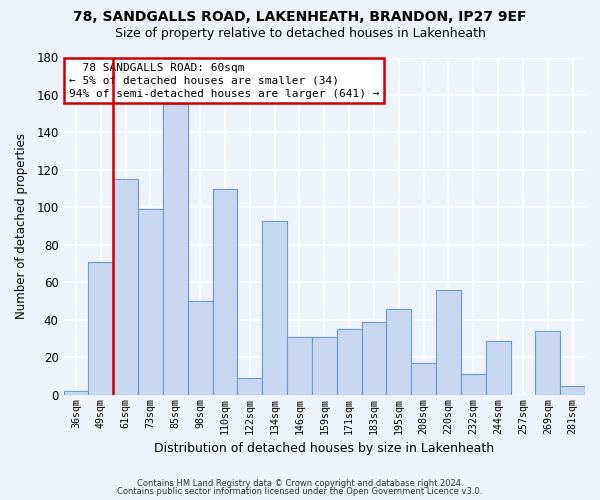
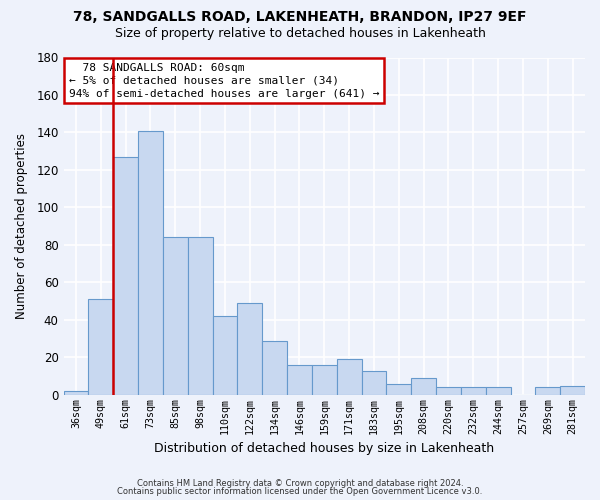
49sqm: 71 -> 51
61sqm: 115 -> 127
73sqm: 99 -> 141
85sqm: 155 -> 84
98sqm: 50 -> 84
110sqm: 110 -> 42
122sqm: 9 -> 49
134sqm: 93 -> 29
146sqm: 31 -> 16
159sqm: 31 -> 16
171sqm: 35 -> 19
183sqm: 39 -> 13
195sqm: 46 -> 6
208sqm: 17 -> 9
220sqm: 56 -> 4
232sqm: 11 -> 4
244sqm: 29 -> 4
269sqm: 34 -> 4
